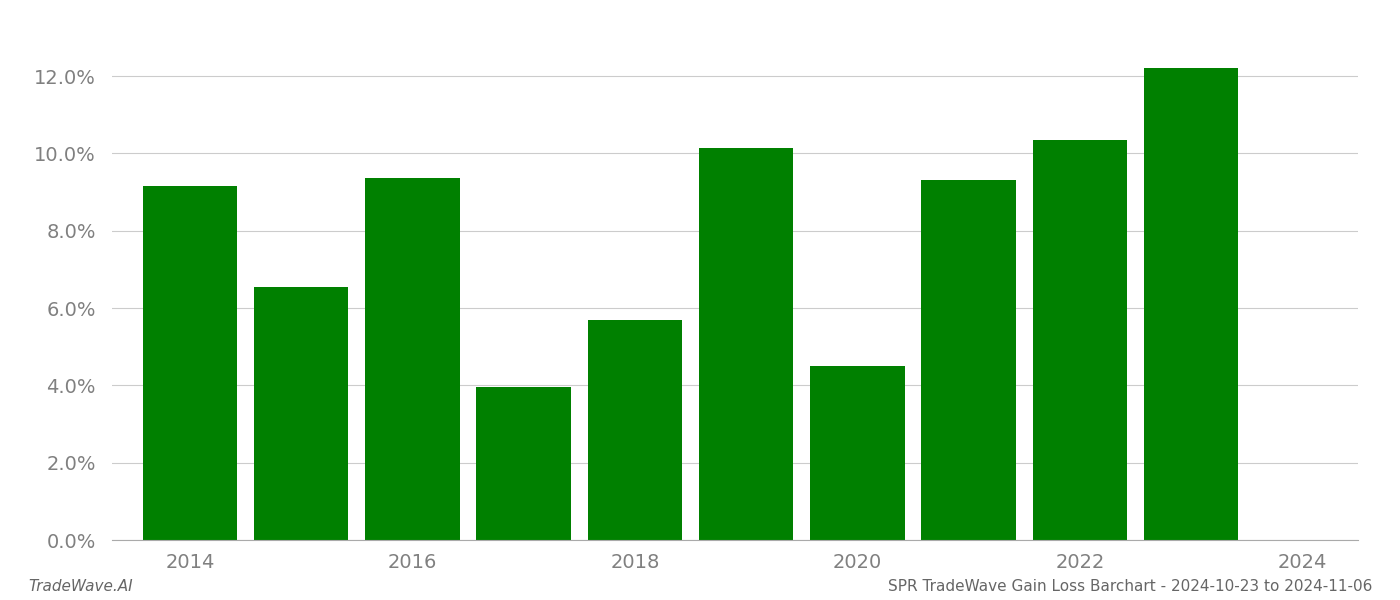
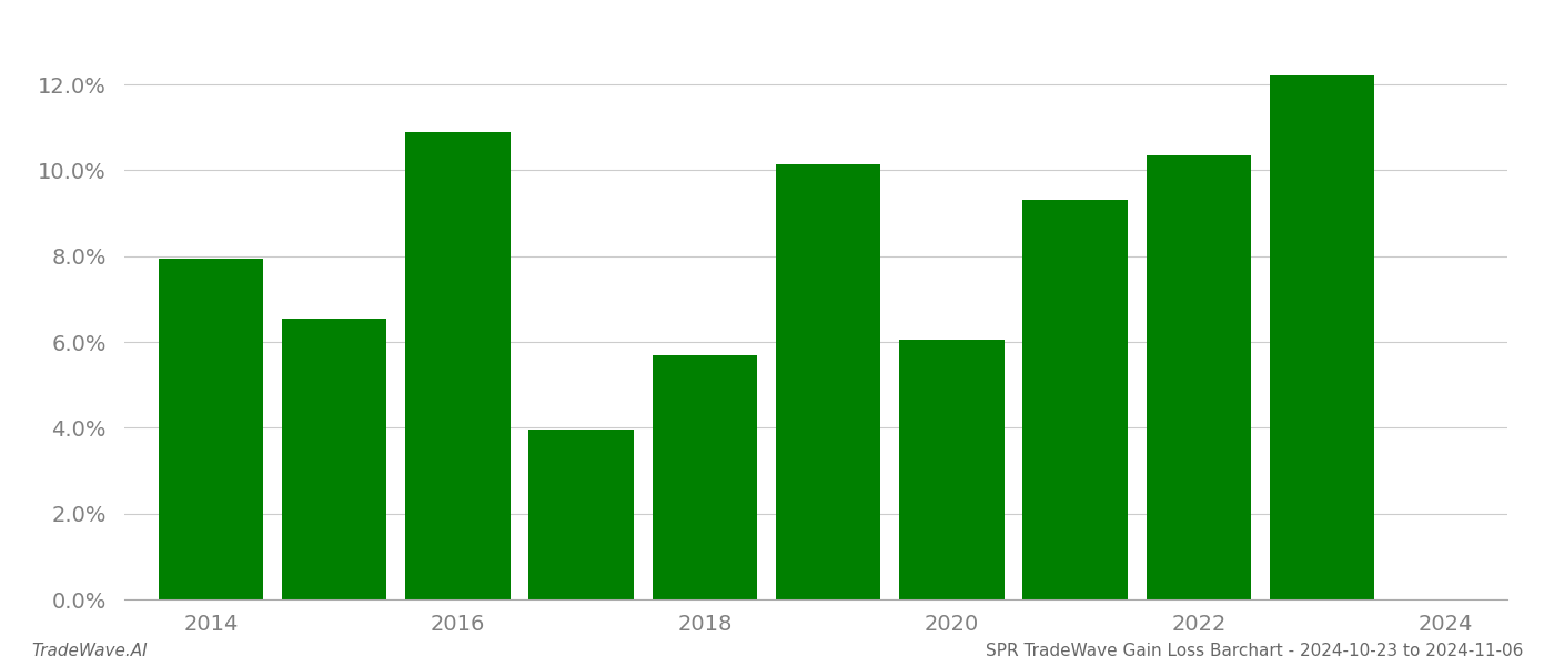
2014: 9.15% -> 7.95%
2016: 9.35% -> 10.90%
2020: 4.50% -> 6.05%
